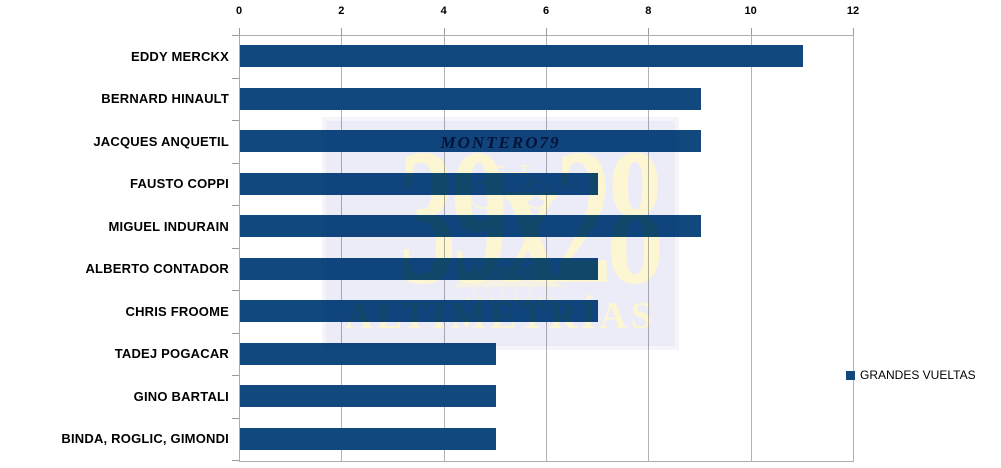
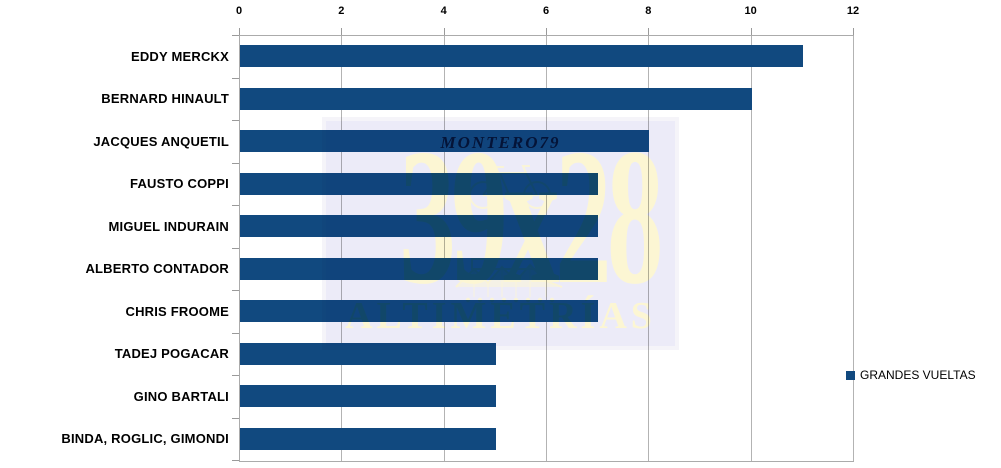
BERNARD HINAULT: 9 -> 10
JACQUES ANQUETIL: 9 -> 8
MIGUEL INDURAIN: 9 -> 7
